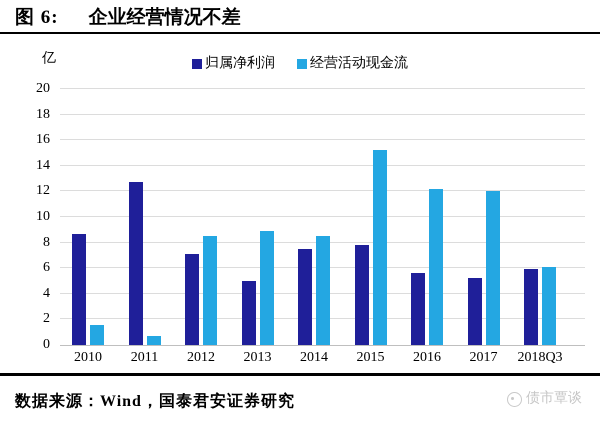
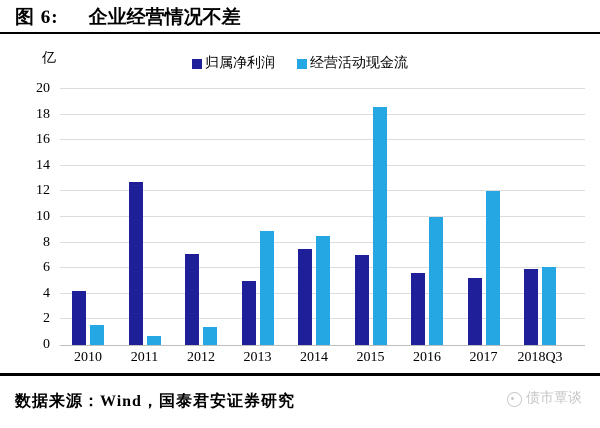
归属净利润/2010: 8.7 -> 4.2
经营活动现金流/2012: 8.5 -> 1.4
归属净利润/2015: 7.8 -> 7.0
经营活动现金流/2015: 15.2 -> 18.6
经营活动现金流/2016: 12.2 -> 10.0
